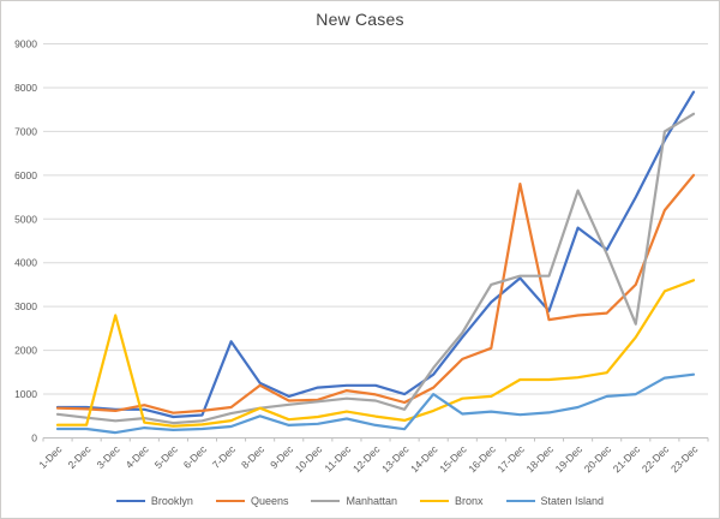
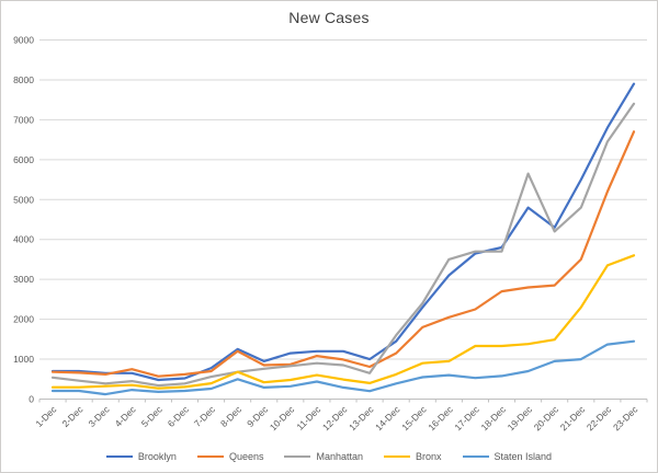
Bronx/3-Dec: 2800 -> 300
Brooklyn/7-Dec: 2200 -> 800
Staten Island/14-Dec: 1000 -> 400
Queens/17-Dec: 5800 -> 2200
Brooklyn/18-Dec: 2900 -> 3800
Manhattan/21-Dec: 2600 -> 4800
Manhattan/22-Dec: 7000 -> 6400
Queens/23-Dec: 6000 -> 6700
